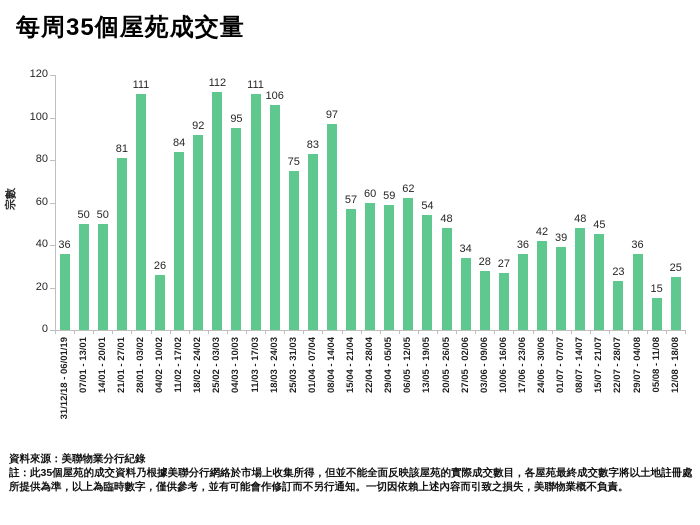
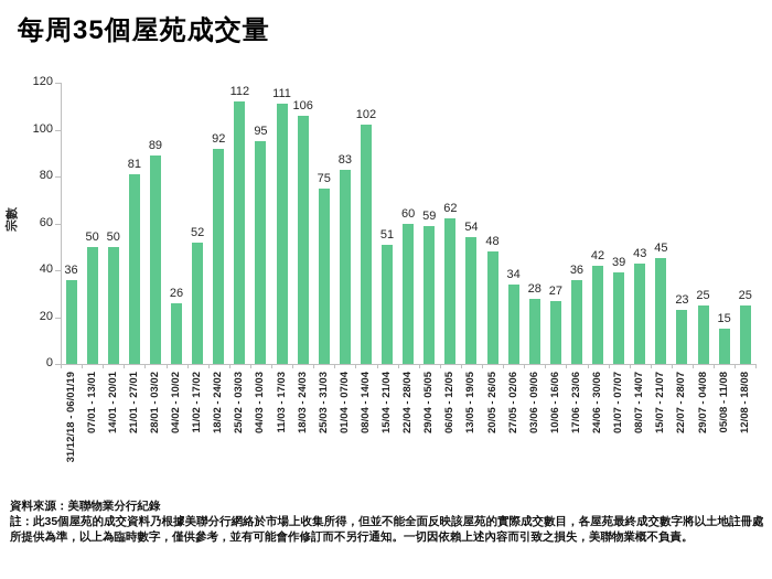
28/01 - 03/02: 111 -> 89
11/02 - 17/02: 84 -> 52
08/04 - 14/04: 97 -> 102
15/04 - 21/04: 57 -> 51
08/07 - 14/07: 48 -> 43
29/07 - 04/08: 36 -> 25
